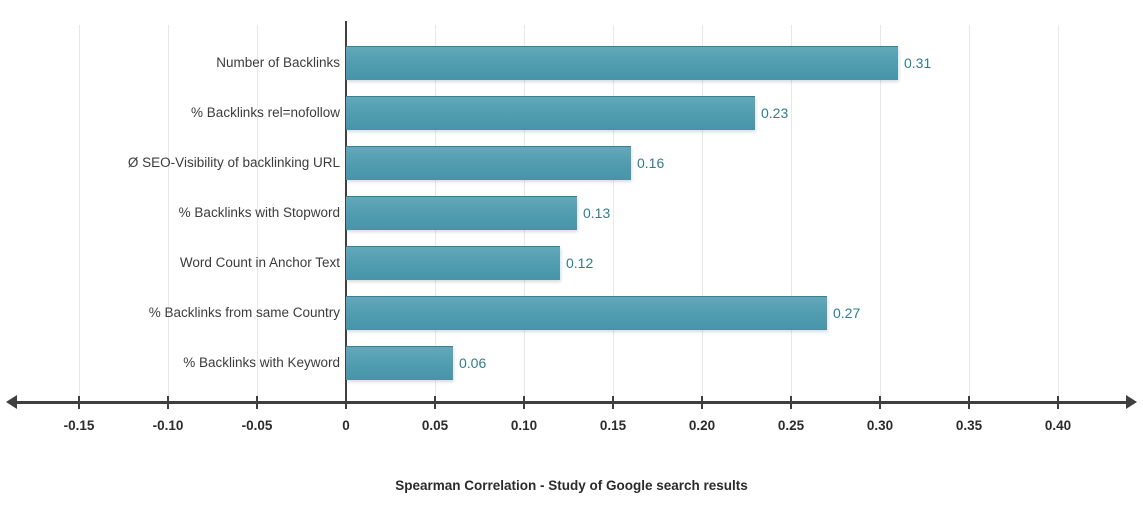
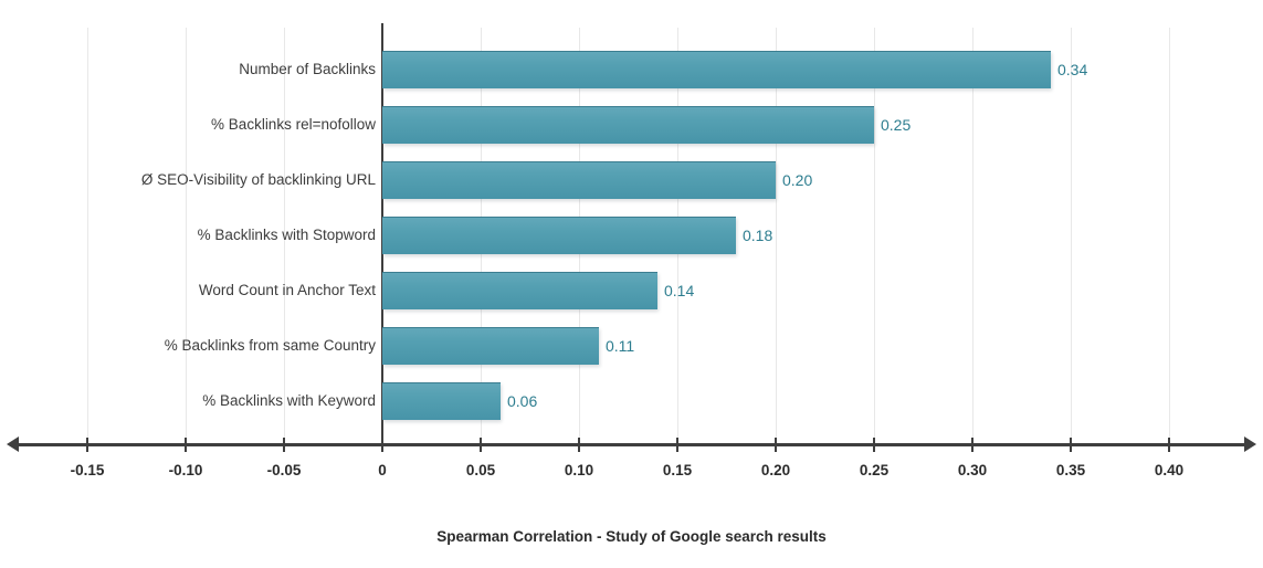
Number of Backlinks: 0.31 -> 0.34
% Backlinks rel=nofollow: 0.23 -> 0.25
Ø SEO-Visibility of backlinking URL: 0.16 -> 0.20
% Backlinks with Stopword: 0.13 -> 0.18
Word Count in Anchor Text: 0.12 -> 0.14
% Backlinks from same Country: 0.27 -> 0.11
